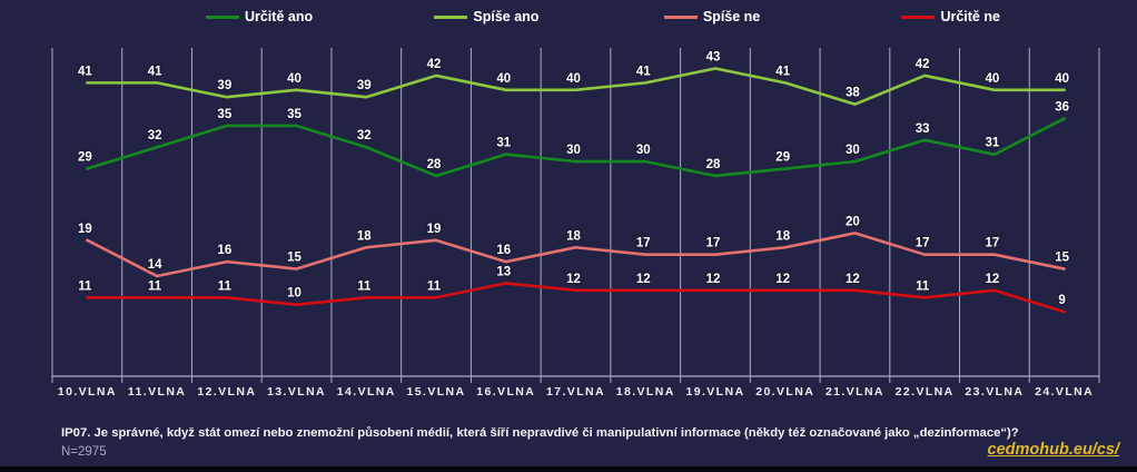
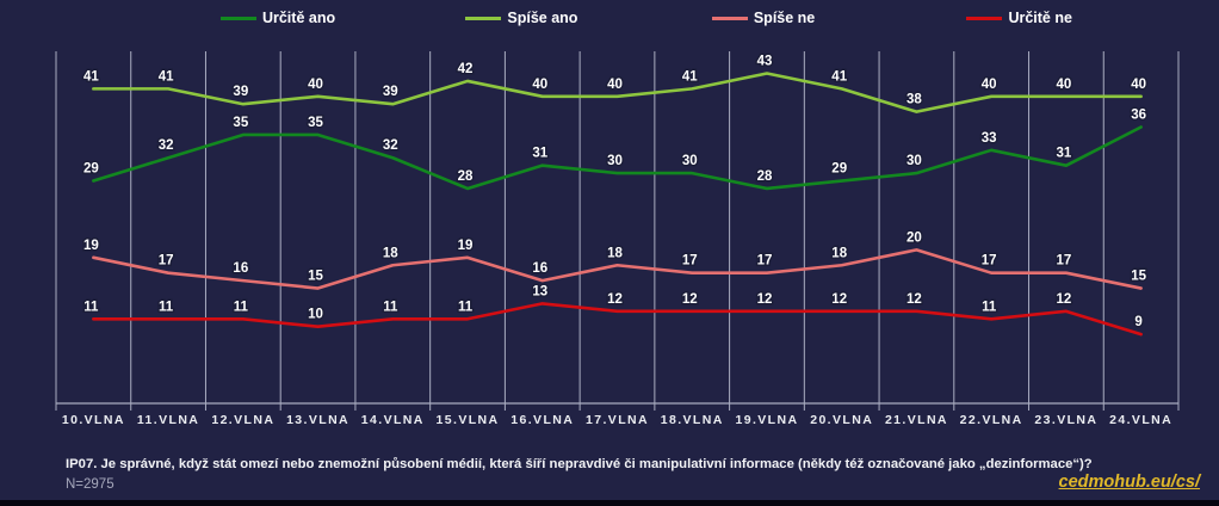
Spíše ne/11.VLNA: 14 -> 17
Spíše ano/22.VLNA: 42 -> 40
